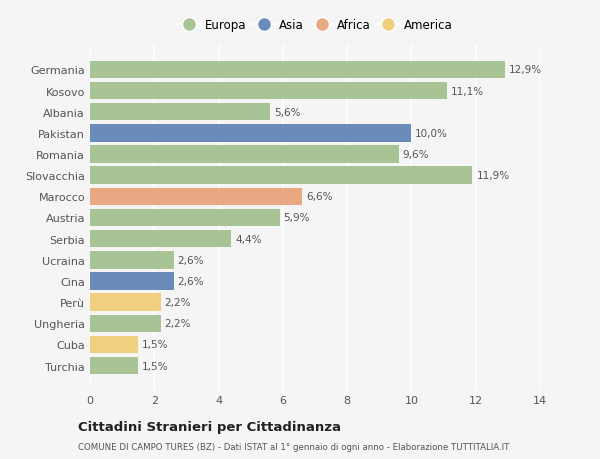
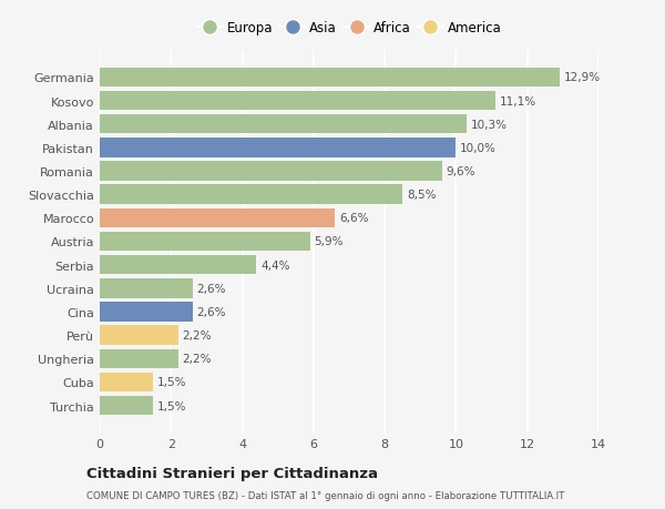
Albania: 5,6% -> 10,3%
Slovacchia: 11,9% -> 8,5%
